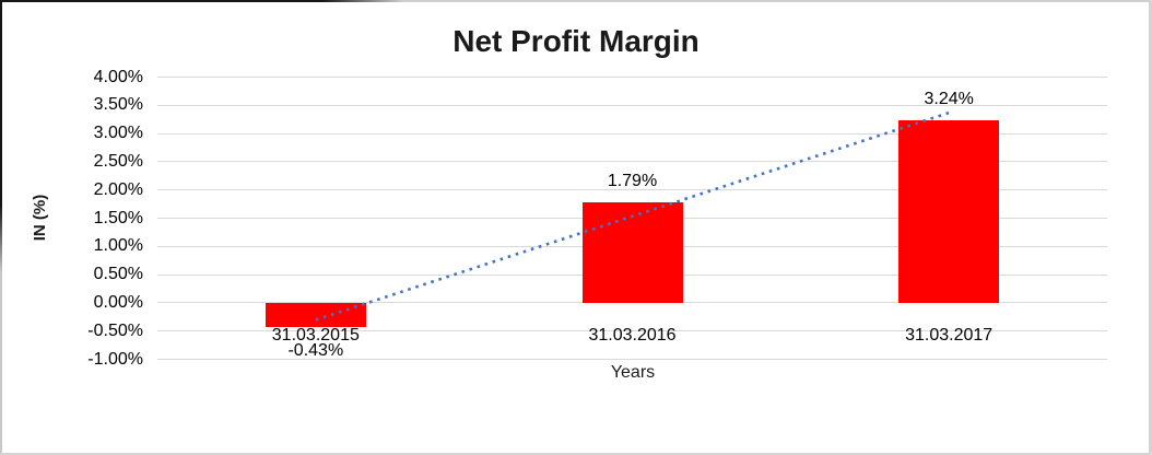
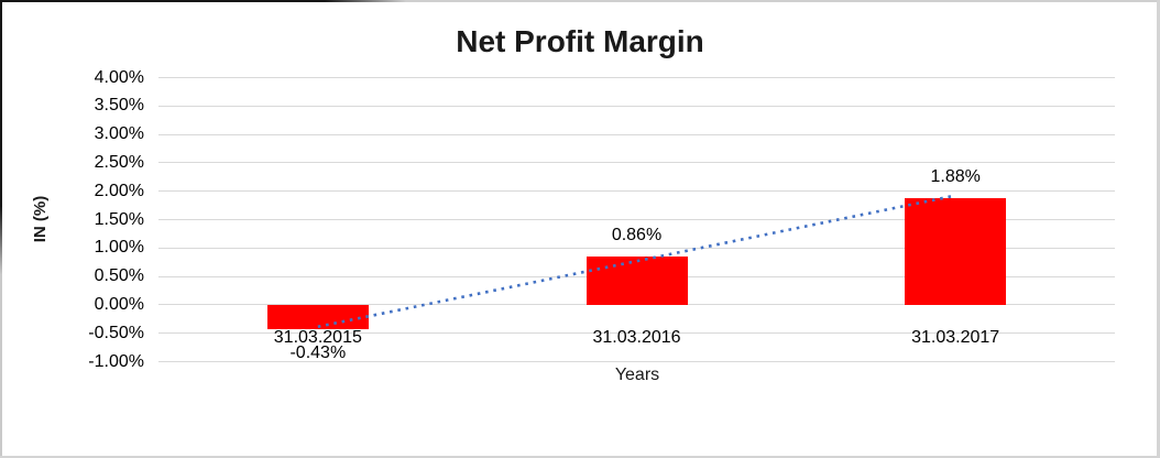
31.03.2016: 1.79% -> 0.86%
31.03.2017: 3.24% -> 1.88%
